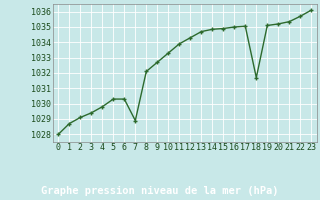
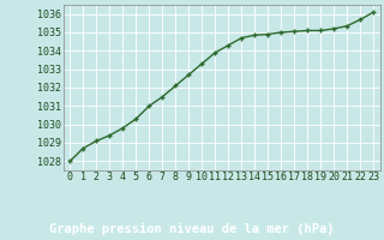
6: 1030.3 -> 1031.0
7: 1028.9 -> 1031.5
18: 1031.7 -> 1035.1
